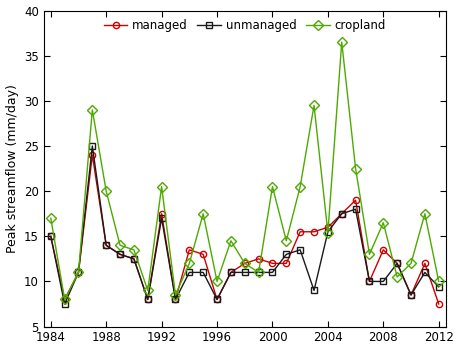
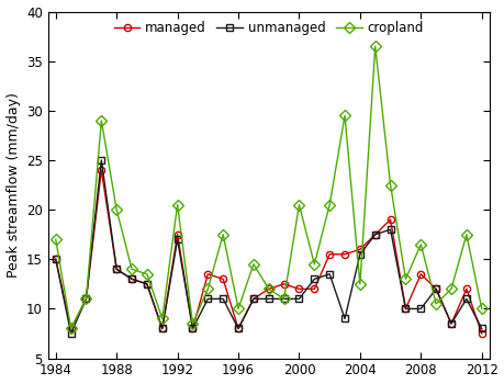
cropland/2004: 15.4 -> 12.5
unmanaged/2012: 9.4 -> 8.0
